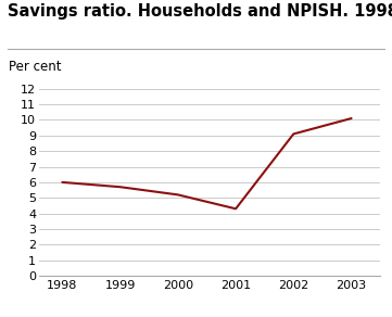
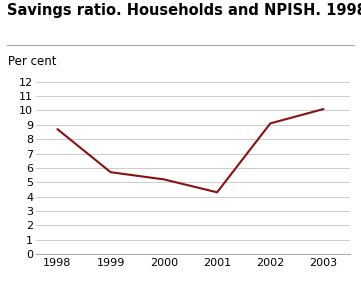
1998: 6.0 -> 8.7
